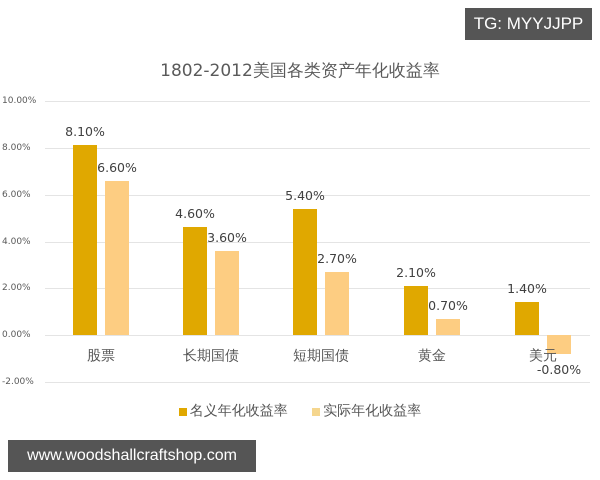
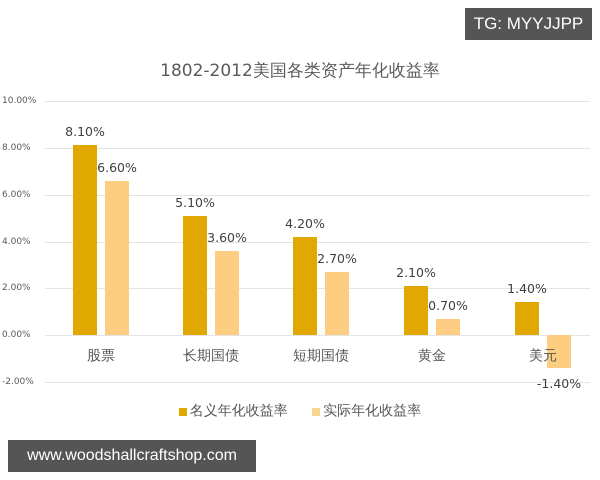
名义年化收益率/长期国债: 4.60% -> 5.10%
名义年化收益率/短期国债: 5.40% -> 4.20%
实际年化收益率/美元: -0.80% -> -1.40%
